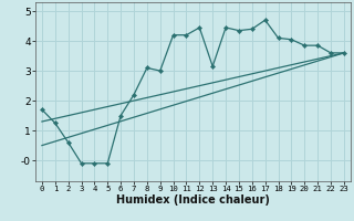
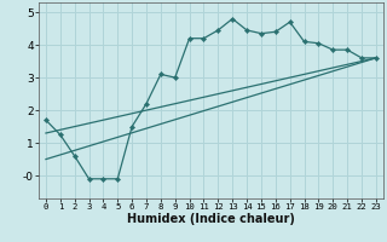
13: 3.15 -> 4.80
